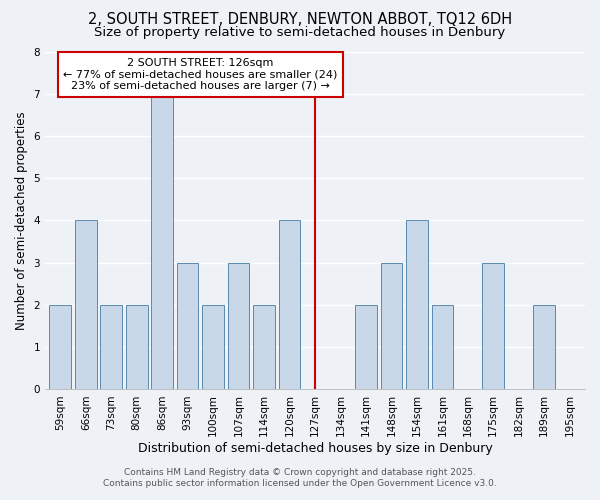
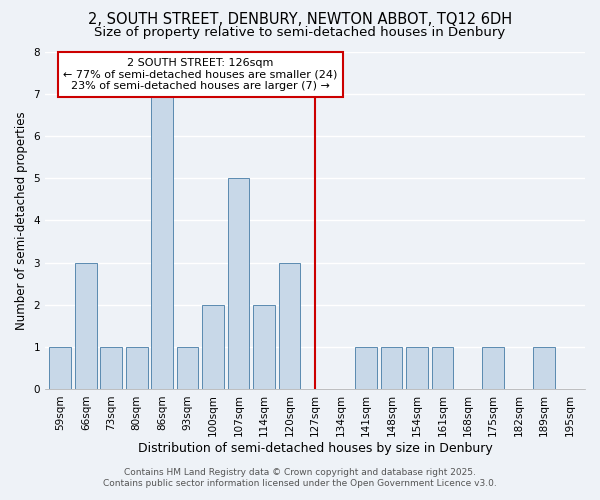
59sqm: 2 -> 1
66sqm: 4 -> 3
73sqm: 2 -> 1
80sqm: 2 -> 1
93sqm: 3 -> 1
107sqm: 3 -> 5
120sqm: 4 -> 3
141sqm: 2 -> 1
148sqm: 3 -> 1
154sqm: 4 -> 1
161sqm: 2 -> 1
175sqm: 3 -> 1
189sqm: 2 -> 1
